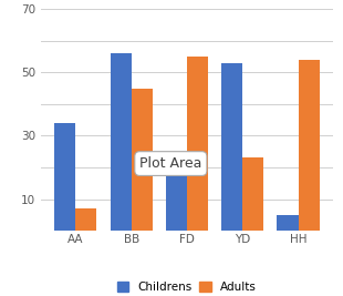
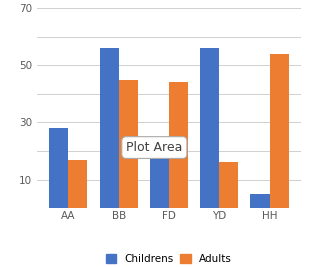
Childrens/AA: 34 -> 28
Adults/AA: 7 -> 17
Adults/FD: 55 -> 44
Childrens/YD: 53 -> 56
Adults/YD: 23 -> 16
